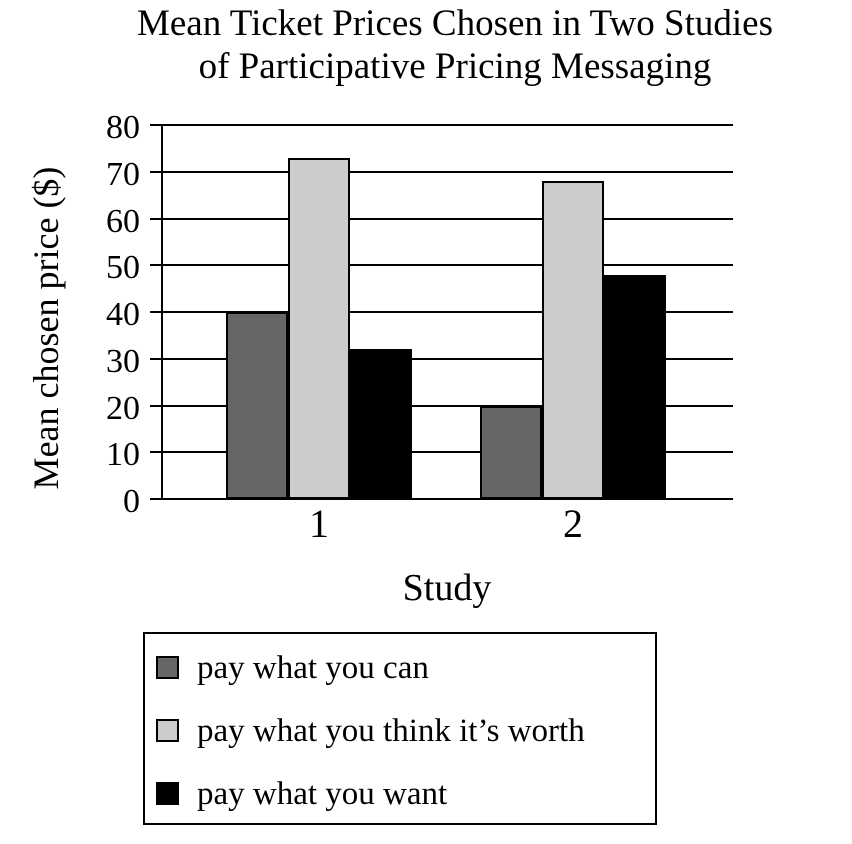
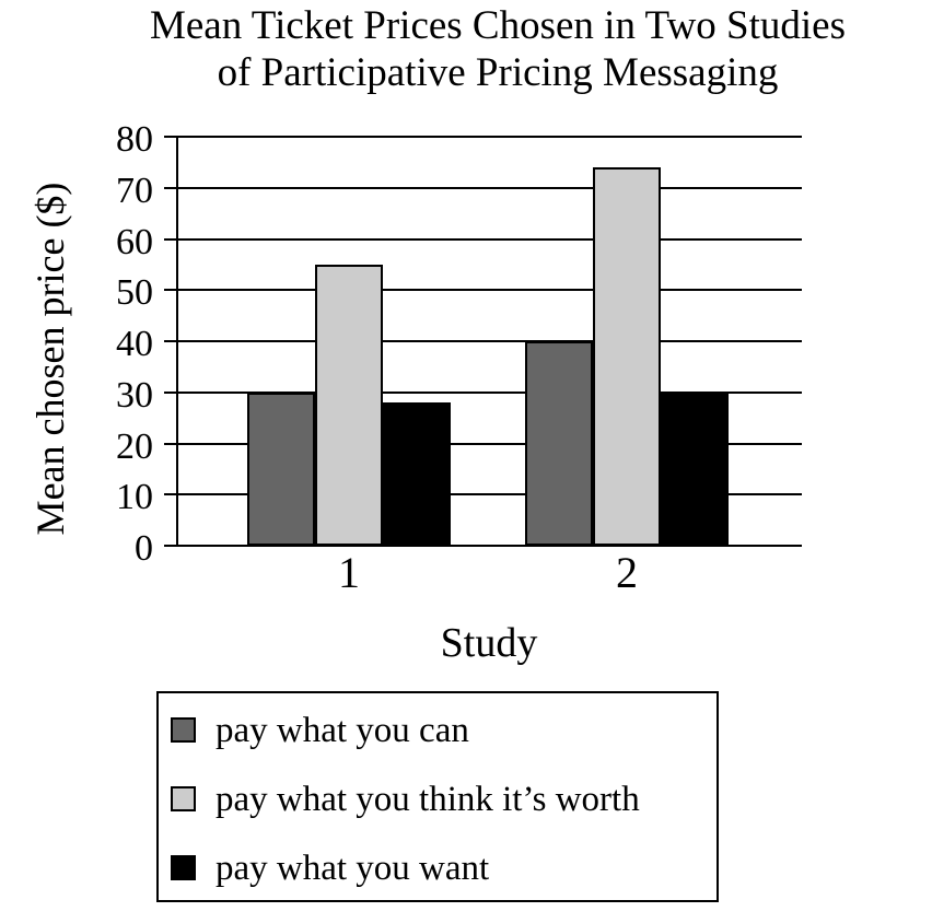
pay what you can/1: 40 -> 30
pay what you think it’s worth/1: 73 -> 55
pay what you want/1: 32 -> 28
pay what you can/2: 20 -> 40
pay what you think it’s worth/2: 68 -> 74
pay what you want/2: 48 -> 30
